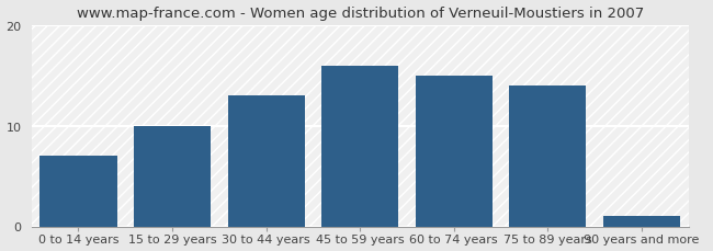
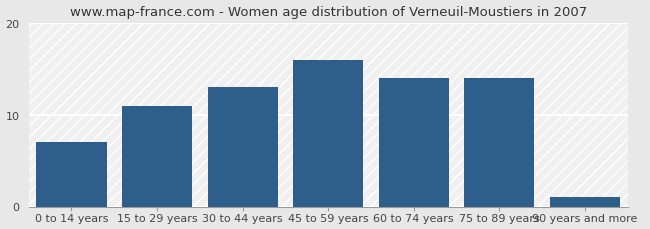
15 to 29 years: 10 -> 11
60 to 74 years: 15 -> 14
